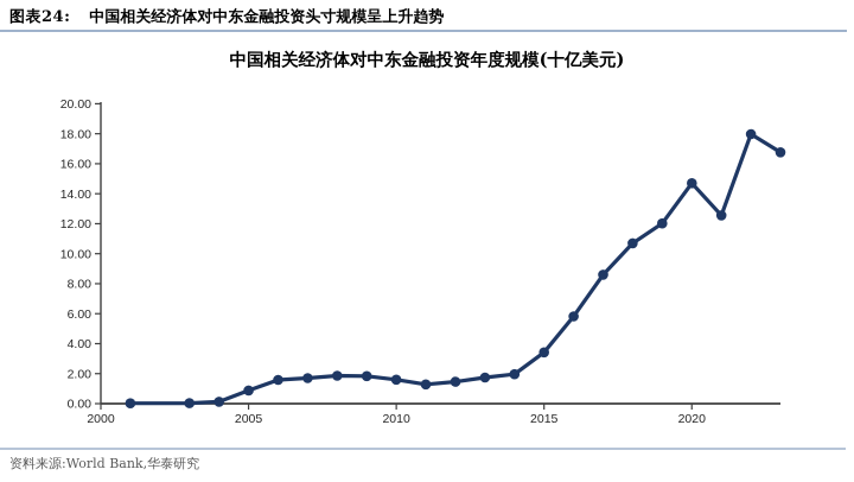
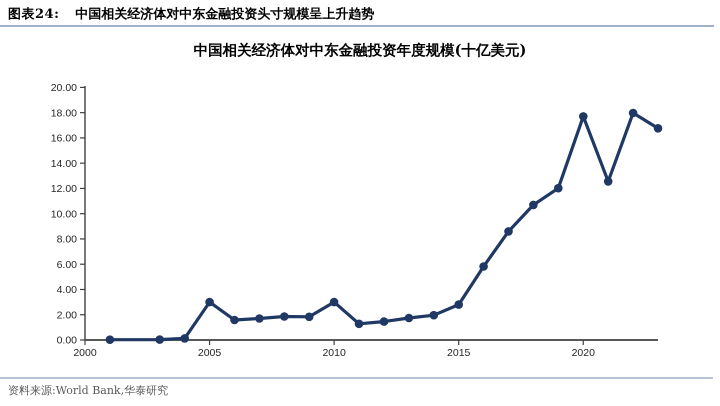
2005: 0.9 -> 3.0
2010: 1.6 -> 3.0
2015: 3.4 -> 2.8
2020: 14.7 -> 17.7
